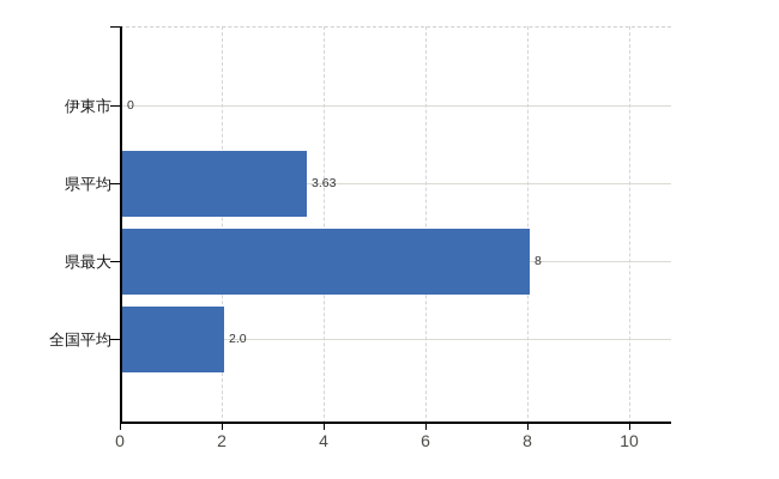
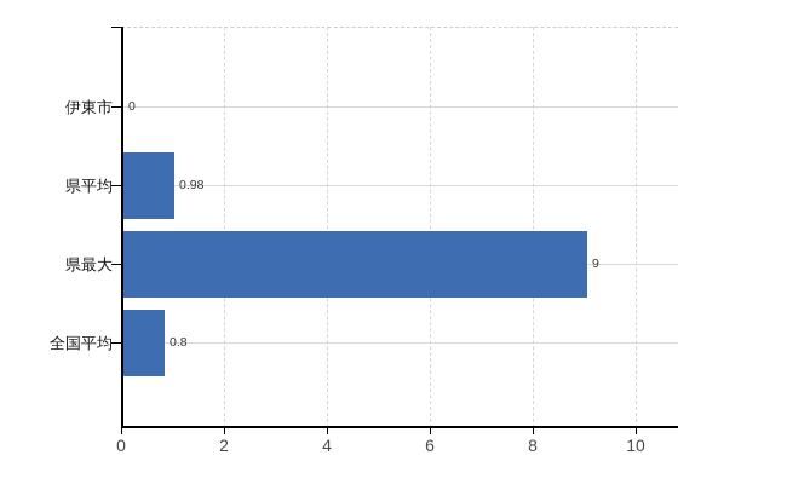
県平均: 3.63 -> 0.98
県最大: 8 -> 9
全国平均: 2.0 -> 0.8
